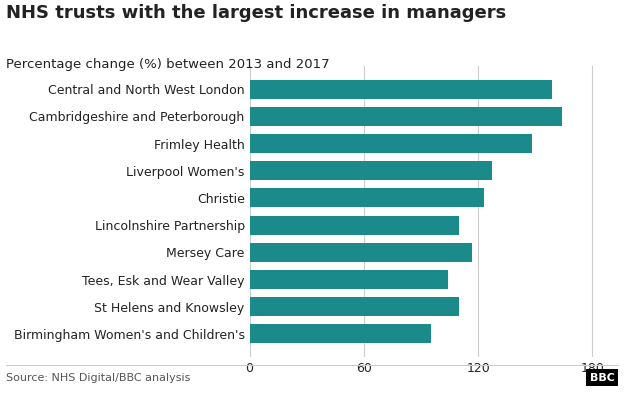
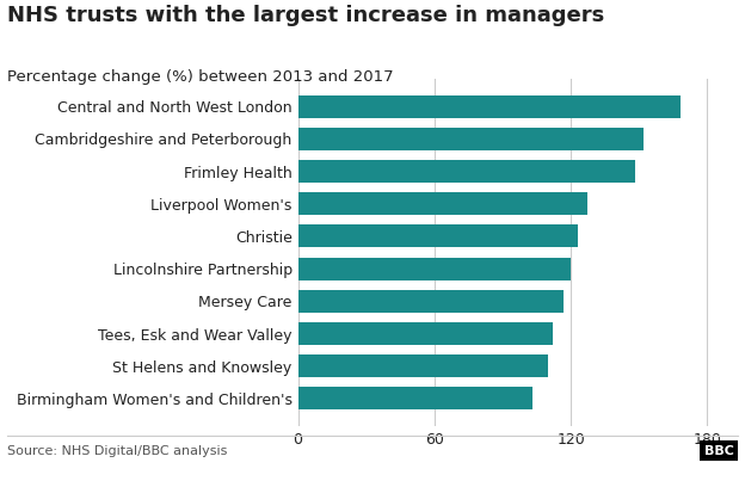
Central and North West London: 159 -> 168
Cambridgeshire and Peterborough: 164 -> 152
Lincolnshire Partnership: 110 -> 120
Tees, Esk and Wear Valley: 104 -> 112
Birmingham Women's and Children's: 95 -> 103
